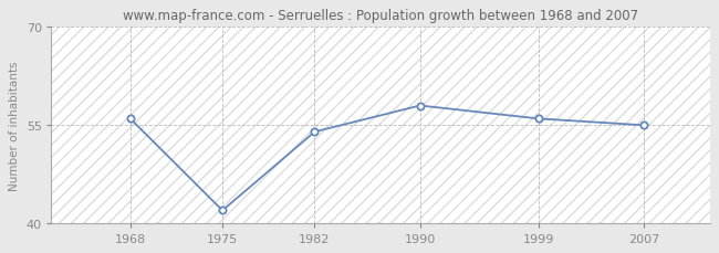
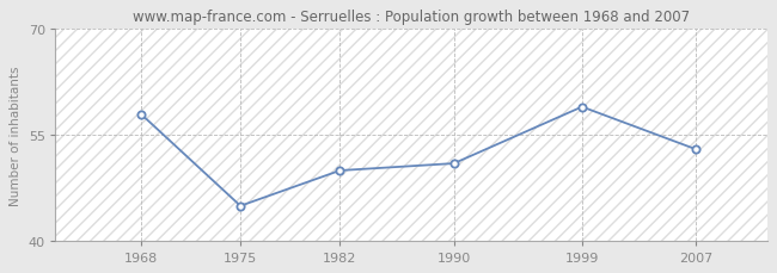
1968: 56 -> 58
1975: 42 -> 45
1982: 54 -> 50
1990: 58 -> 51
1999: 56 -> 59
2007: 55 -> 53
